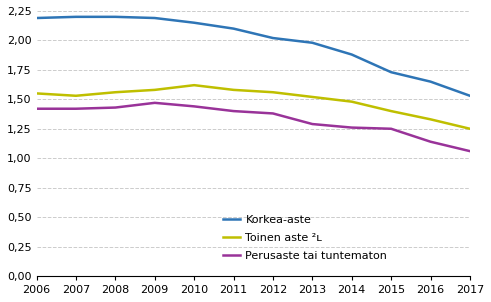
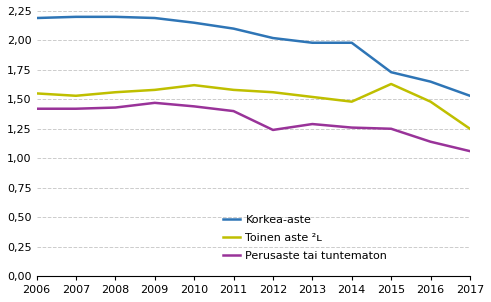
Perusaste tai tuntematon/2012: 1,38 -> 1,24
Korkea-aste/2014: 1,88 -> 1,98
Toinen aste ²ʟ/2015: 1,40 -> 1,63
Toinen aste ²ʟ/2016: 1,33 -> 1,48
